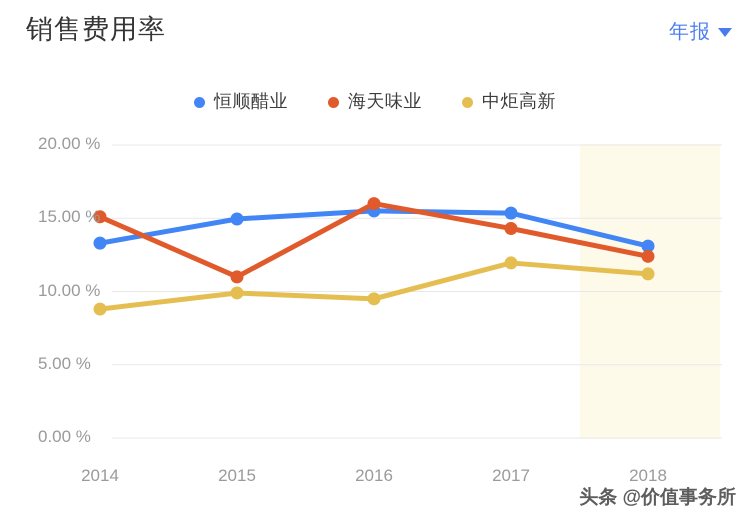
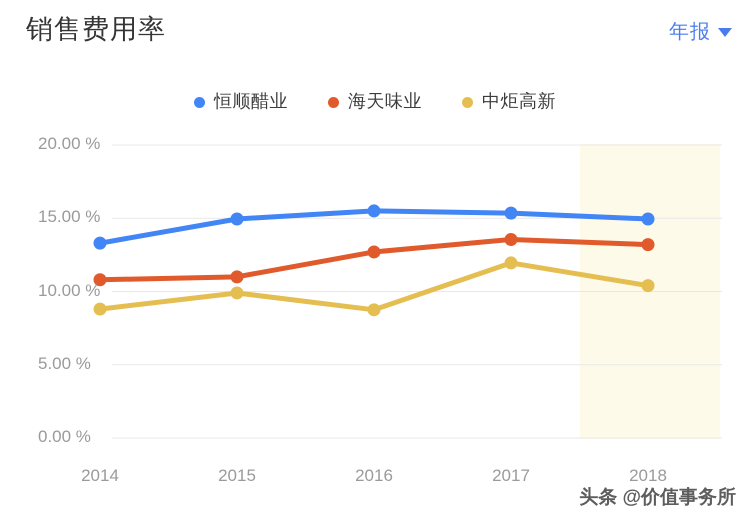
海天味业/2014: 15.1% -> 10.8%
海天味业/2016: 16.0% -> 12.7%
中炬高新/2016: 9.5% -> 8.8%
海天味业/2017: 14.3% -> 13.6%
恒顺醋业/2018: 13.1% -> 14.9%
海天味业/2018: 12.4% -> 13.2%
中炬高新/2018: 11.2% -> 10.4%
